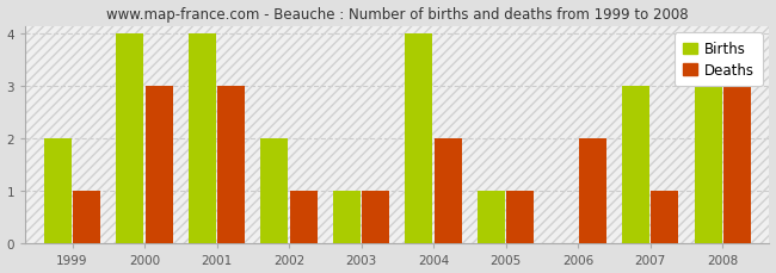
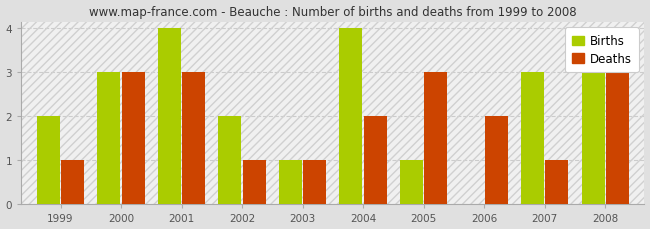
Births/2000: 4 -> 3
Deaths/2005: 1 -> 3
